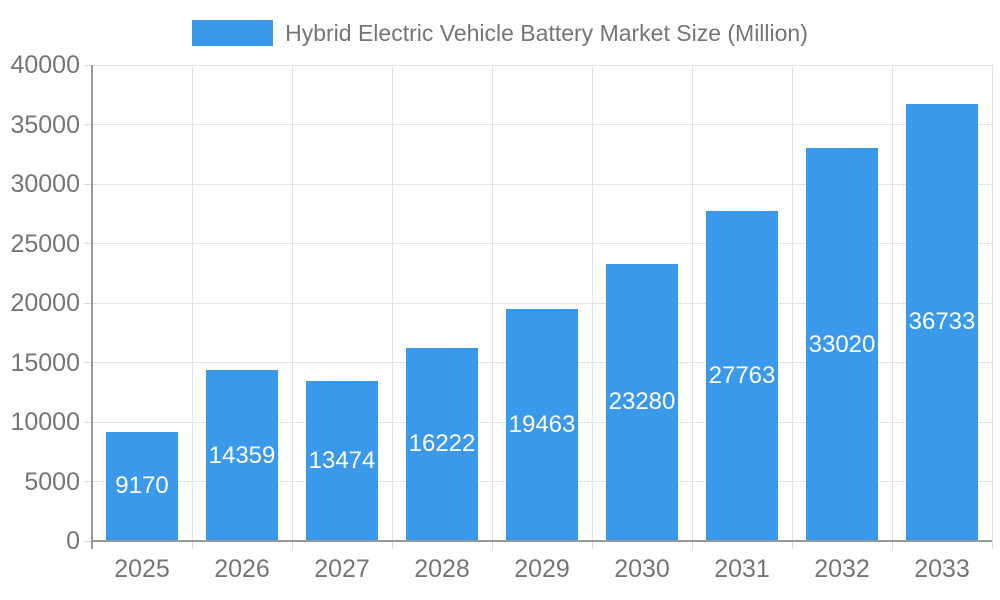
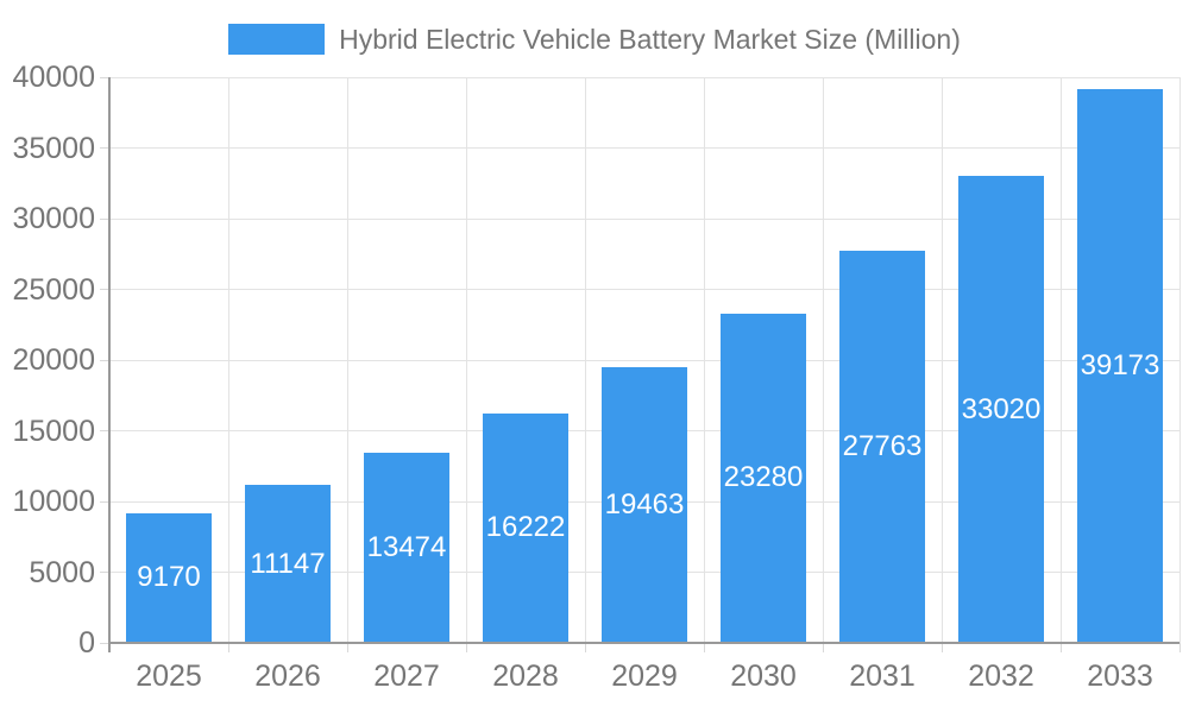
2026: 14359 -> 11147
2033: 36733 -> 39173
